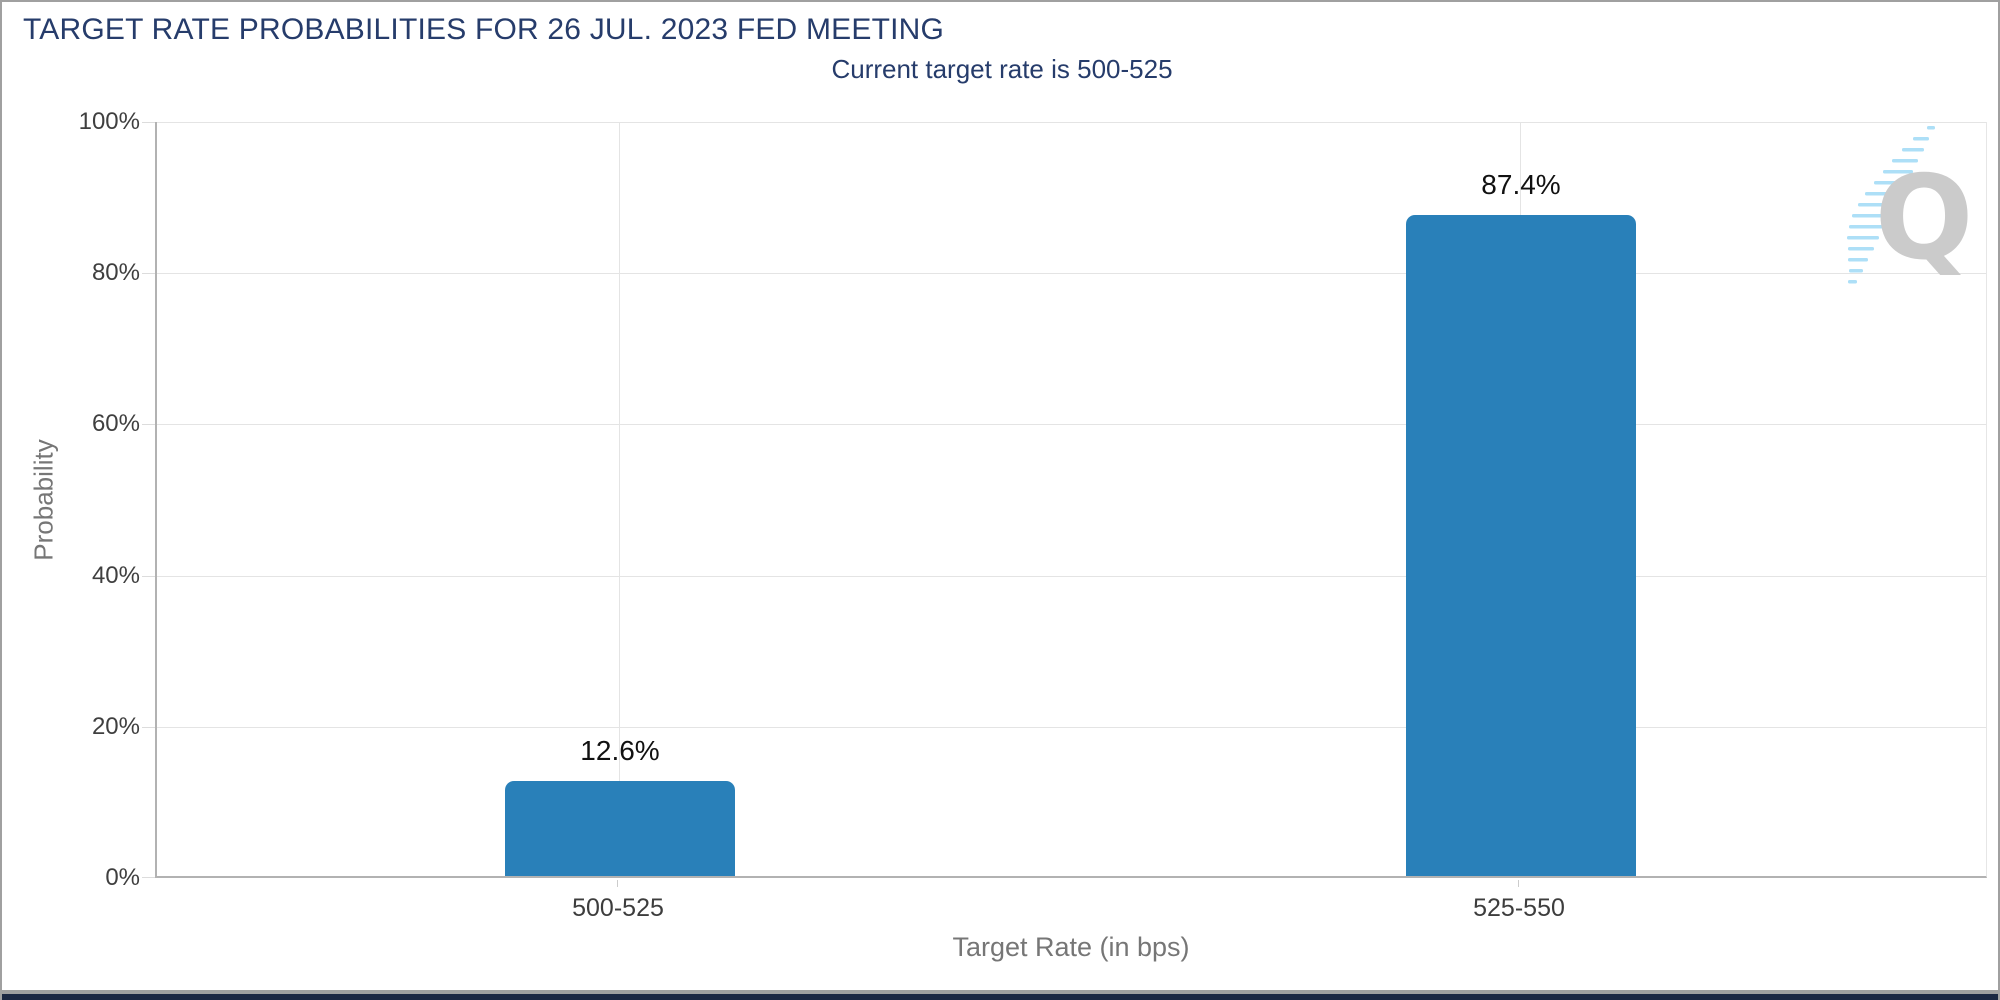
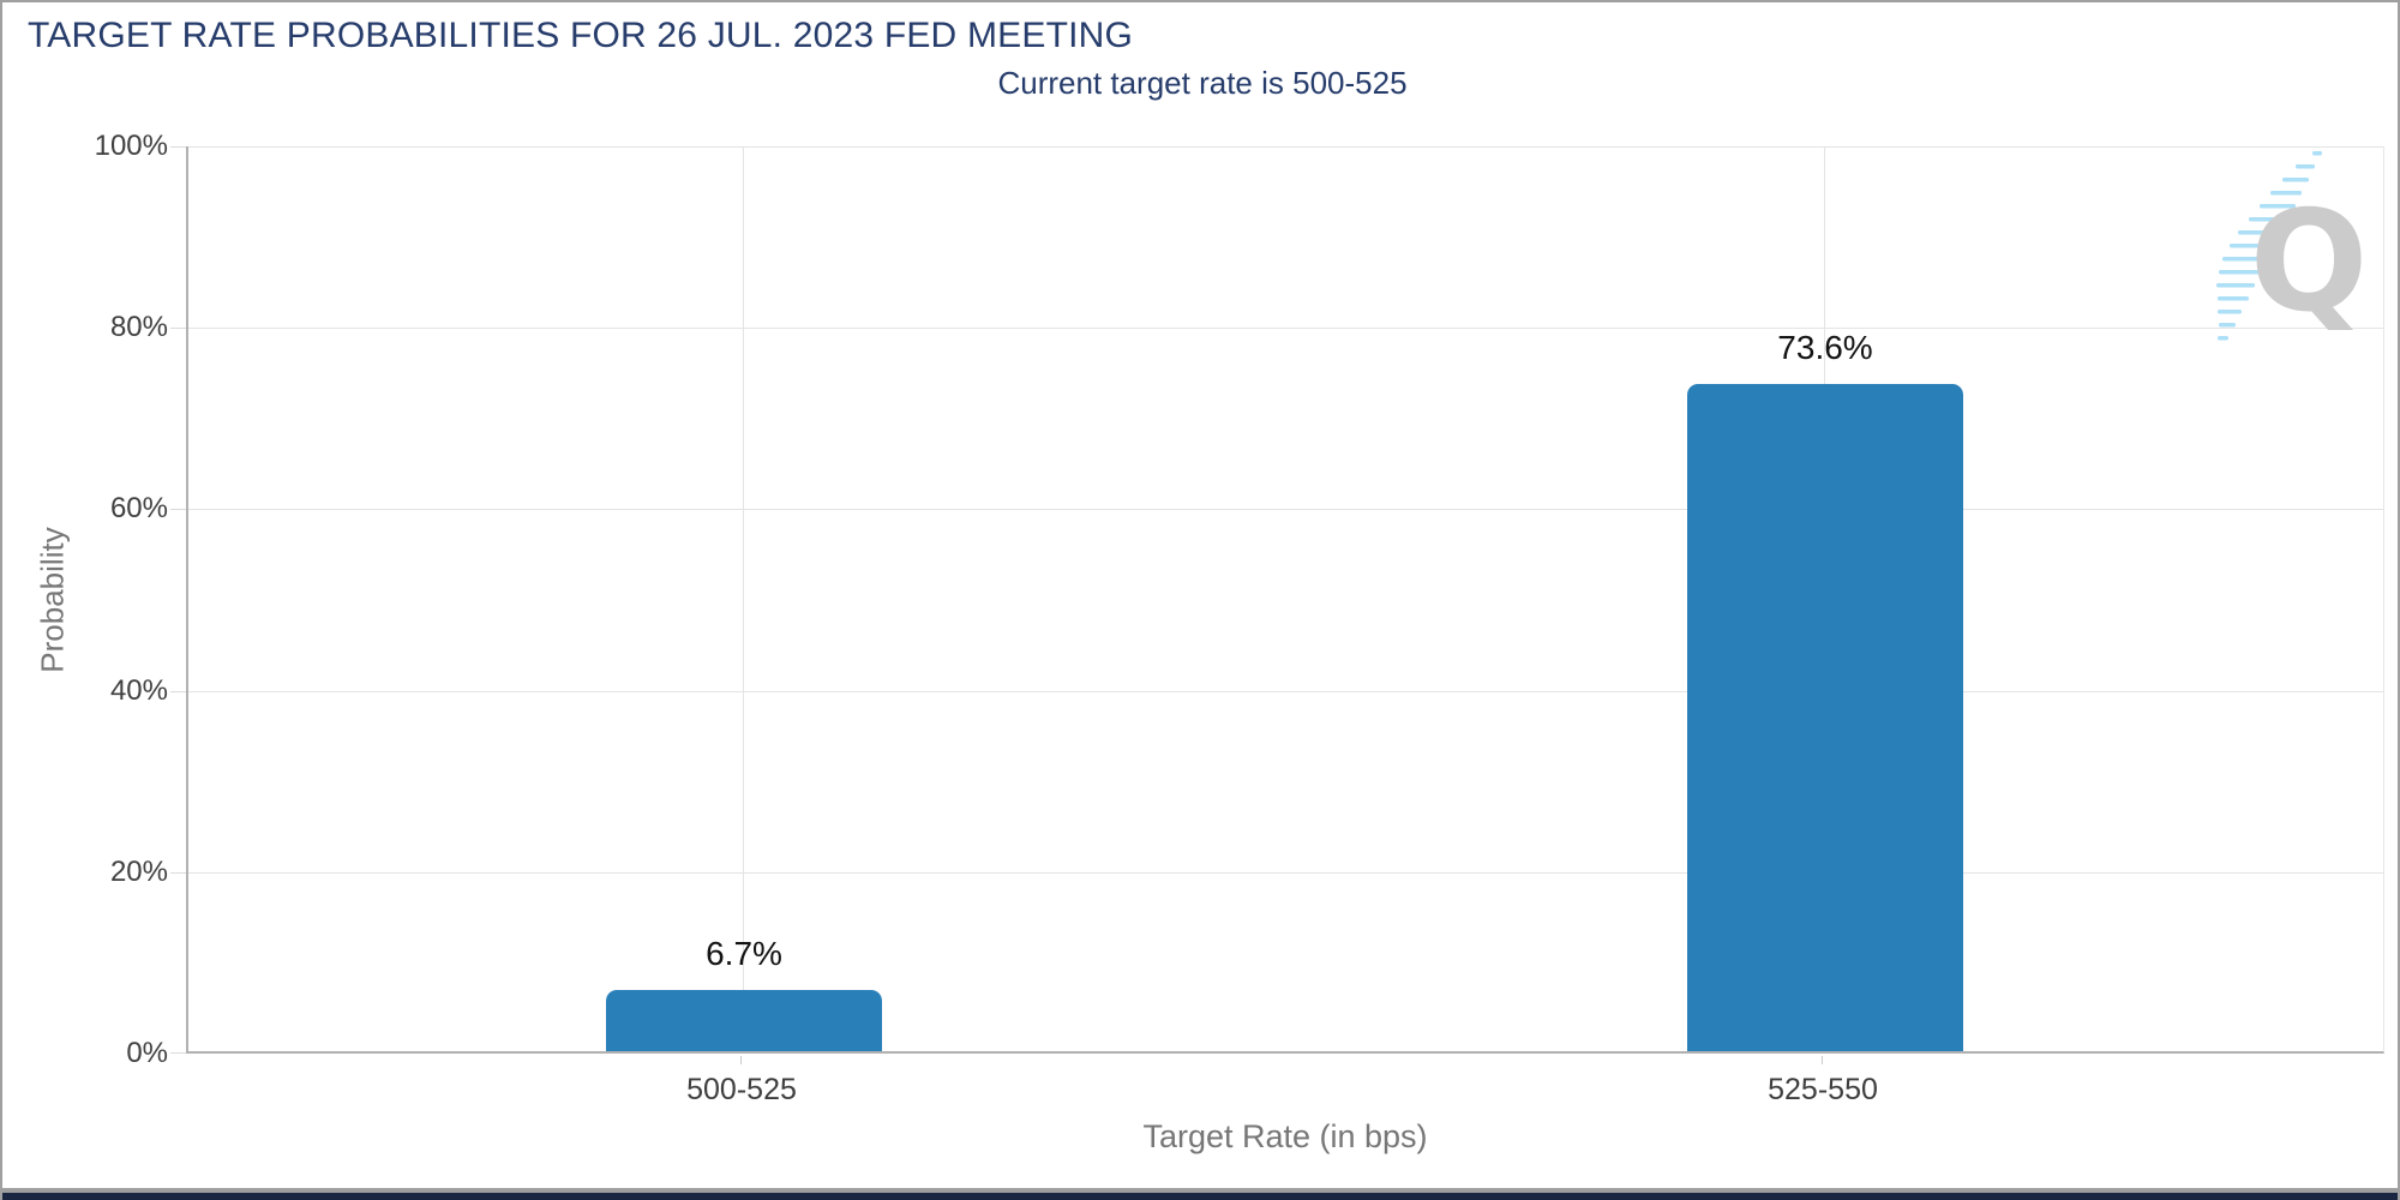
500-525: 12.6% -> 6.7%
525-550: 87.4% -> 73.6%
